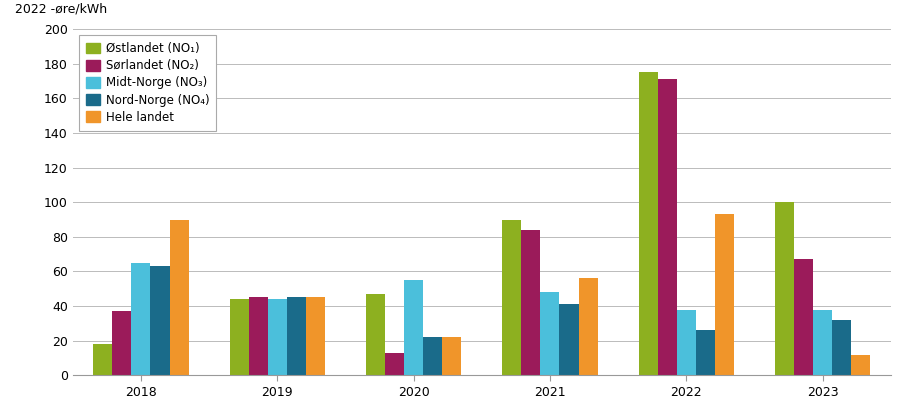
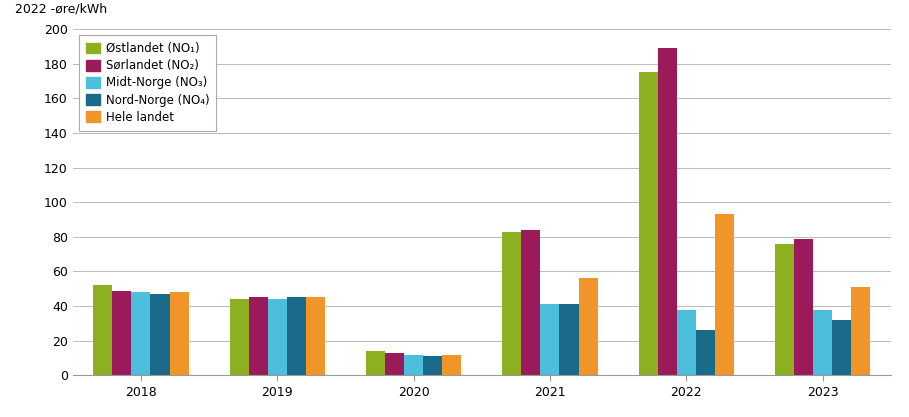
Østlandet (NO₁)/2018: 18 -> 52
Sørlandet (NO₂)/2018: 37 -> 49
Midt-Norge (NO₃)/2018: 65 -> 48
Nord-Norge (NO₄)/2018: 63 -> 47
Hele landet/2018: 90 -> 48
Østlandet (NO₁)/2020: 47 -> 14
Midt-Norge (NO₃)/2020: 55 -> 12
Nord-Norge (NO₄)/2020: 22 -> 11
Hele landet/2020: 22 -> 12
Østlandet (NO₁)/2021: 90 -> 83
Midt-Norge (NO₃)/2021: 48 -> 41
Sørlandet (NO₂)/2022: 171 -> 189
Østlandet (NO₁)/2023: 100 -> 76
Sørlandet (NO₂)/2023: 67 -> 79
Hele landet/2023: 12 -> 51
